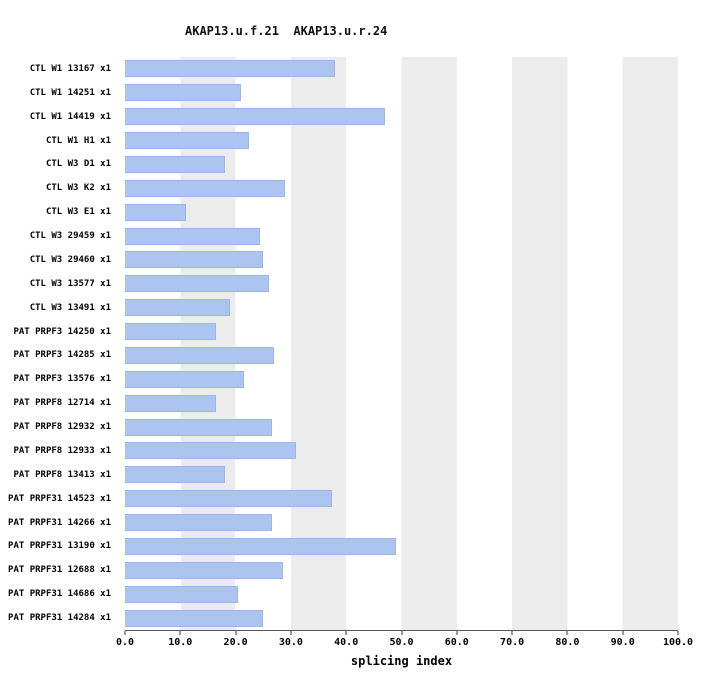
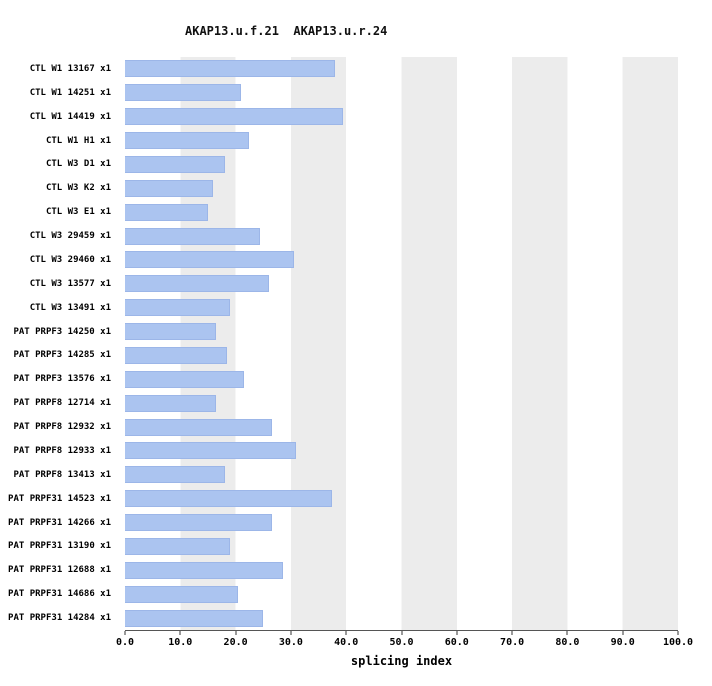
CTL W1 14419 x1: 47 -> 40
CTL W3 K2 x1: 29 -> 16
CTL W3 E1 x1: 11 -> 15
CTL W3 29460 x1: 25 -> 30
PAT PRPF3 14285 x1: 27 -> 18
PAT PRPF31 13190 x1: 49 -> 19
